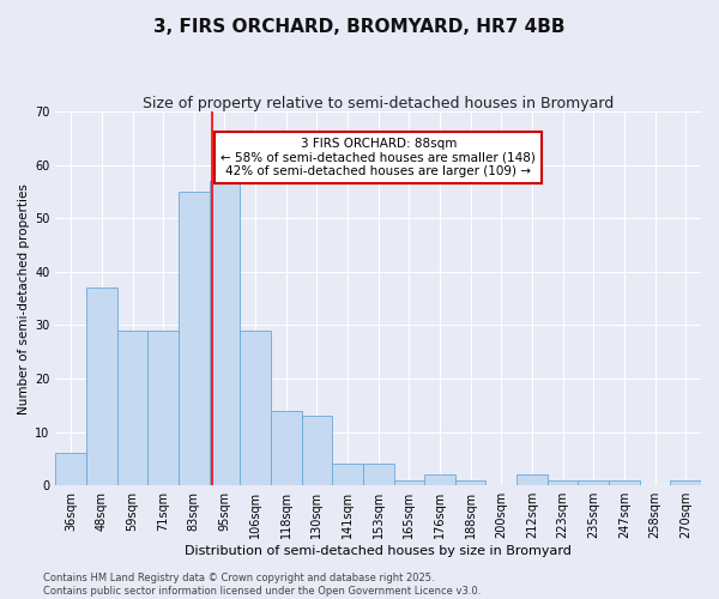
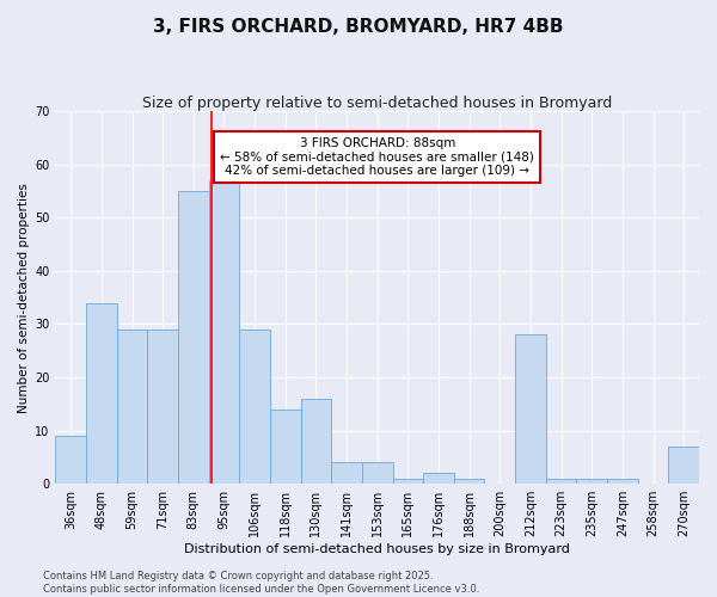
36sqm: 6 -> 9
48sqm: 37 -> 34
130sqm: 13 -> 16
212sqm: 2 -> 28
270sqm: 1 -> 7
